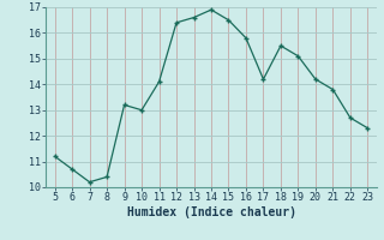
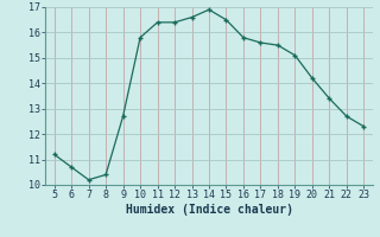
9: 13.2 -> 12.7
10: 13.0 -> 15.8
11: 14.1 -> 16.4
17: 14.2 -> 15.6
21: 13.8 -> 13.4
